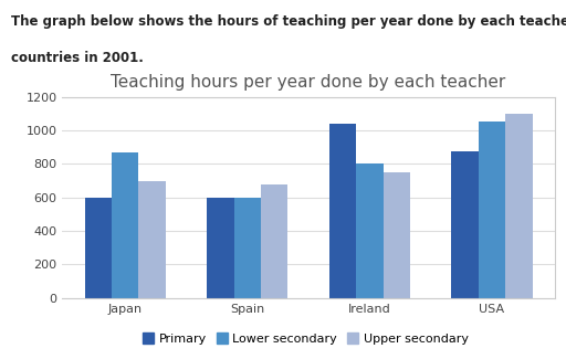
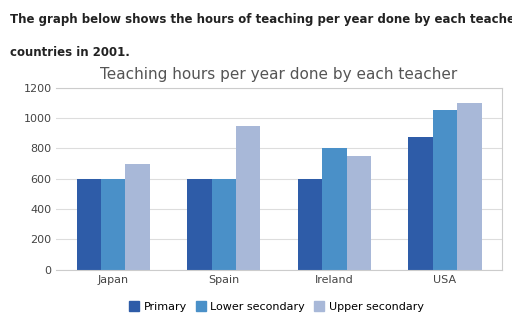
Lower secondary/Japan: 870 -> 600
Upper secondary/Spain: 680 -> 950
Primary/Ireland: 1040 -> 600
